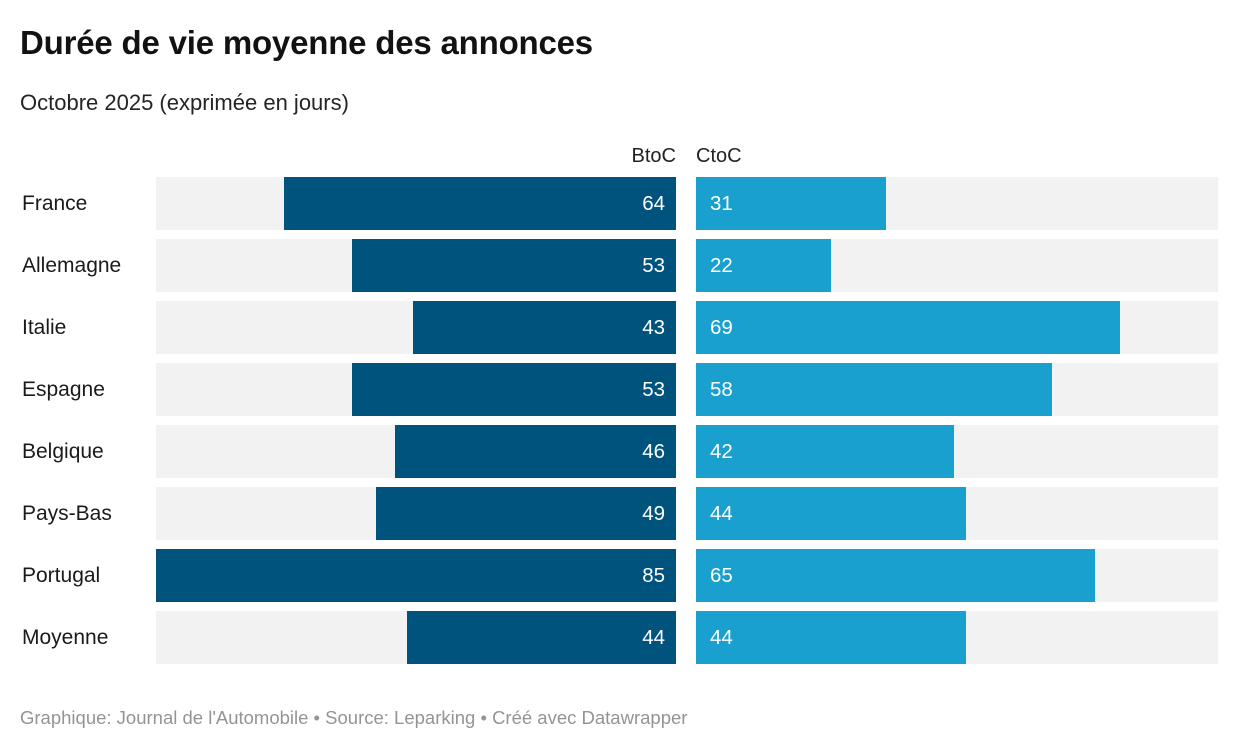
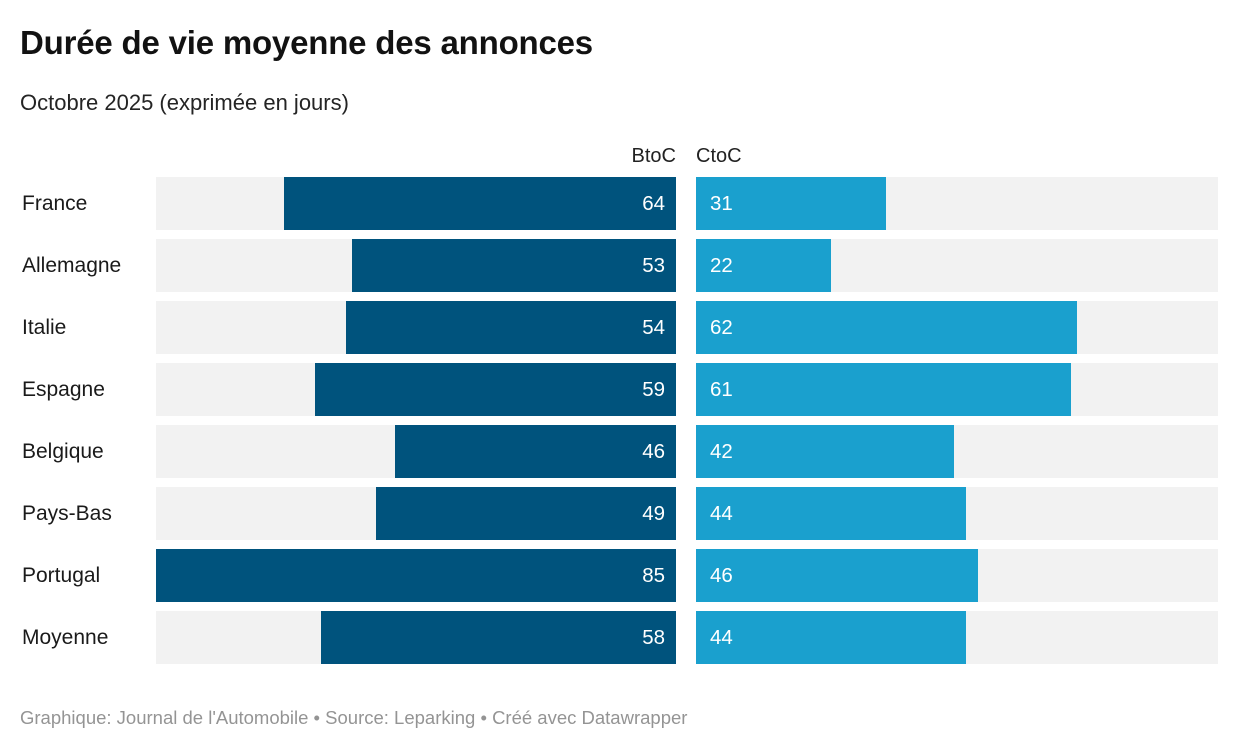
BtoC/Italie: 43 -> 54
CtoC/Italie: 69 -> 62
BtoC/Espagne: 53 -> 59
CtoC/Espagne: 58 -> 61
CtoC/Portugal: 65 -> 46
BtoC/Moyenne: 44 -> 58
